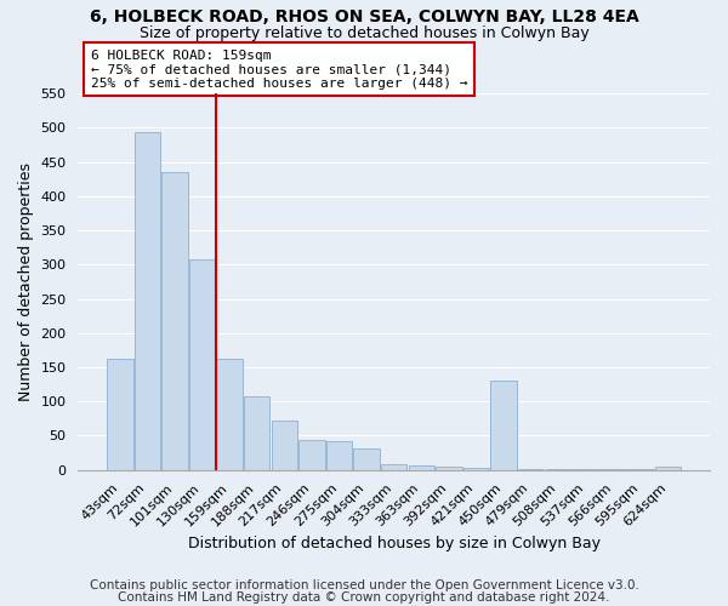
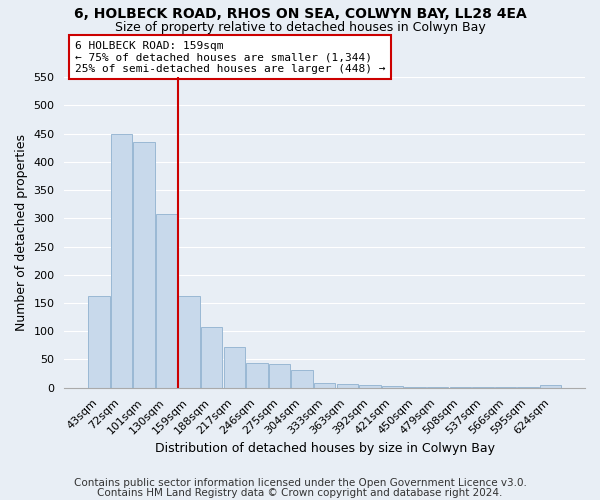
72sqm: 494 -> 450
450sqm: 130 -> 2
